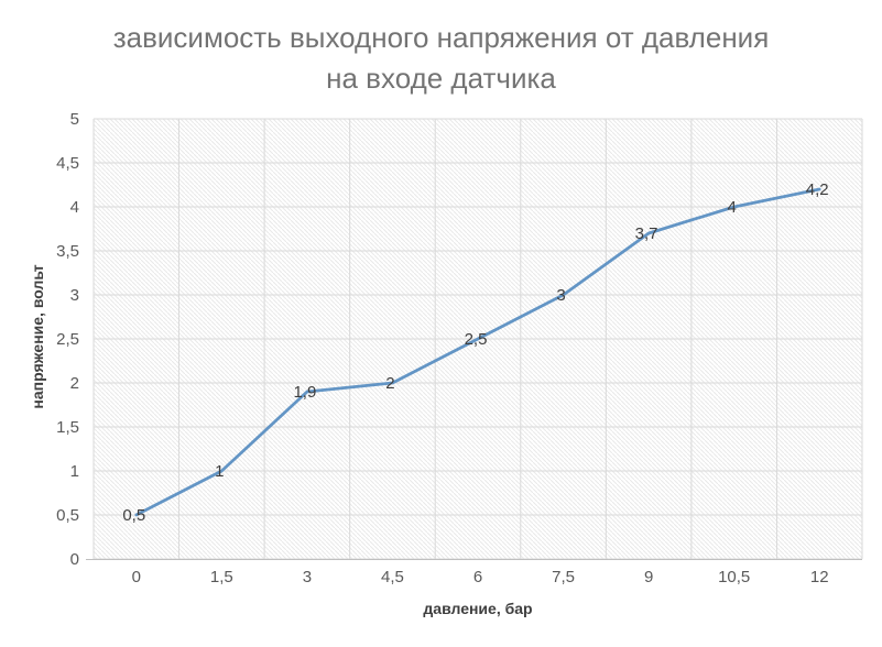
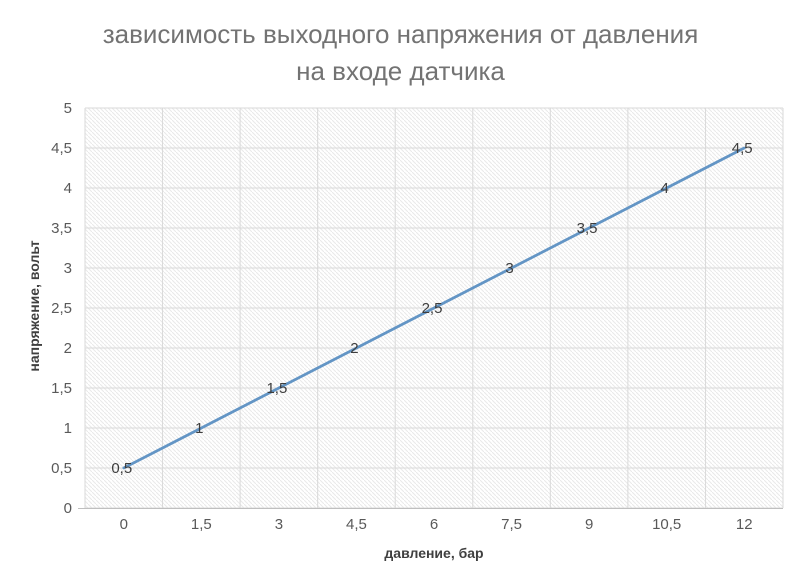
3: 1,9 -> 1,5
9: 3,7 -> 3,5
12: 4,2 -> 4,5
